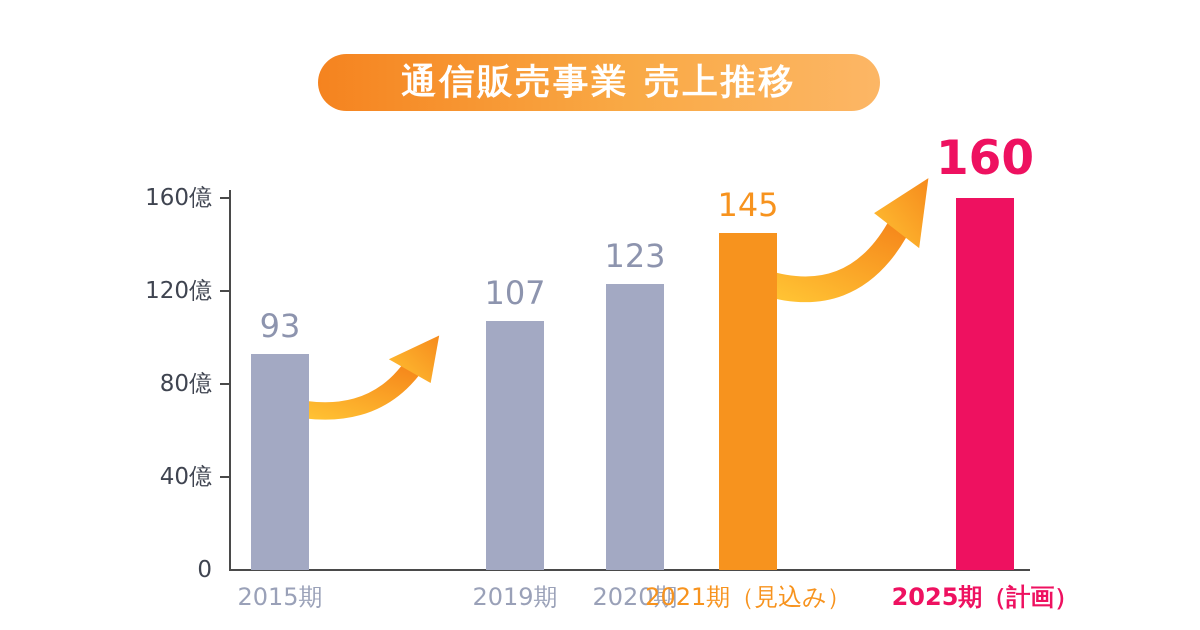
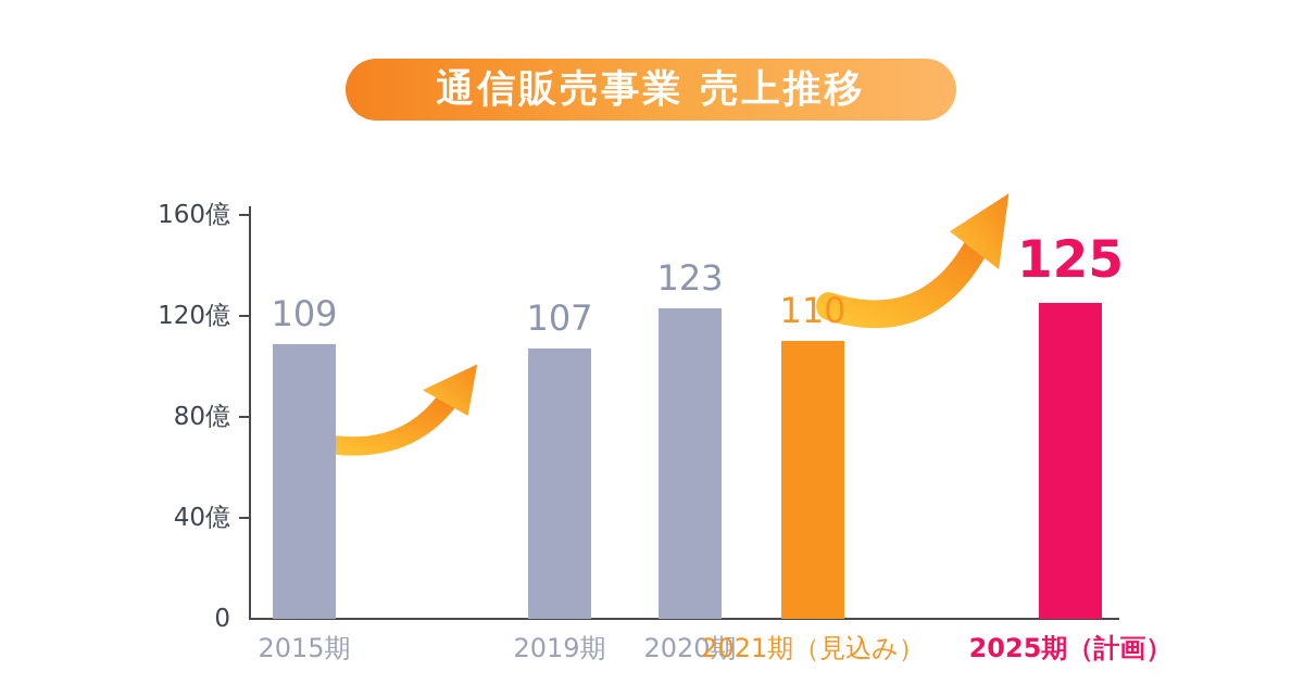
2015期: 93 -> 109
2021期（見込み）: 145 -> 110
2025期（計画）: 160 -> 125
